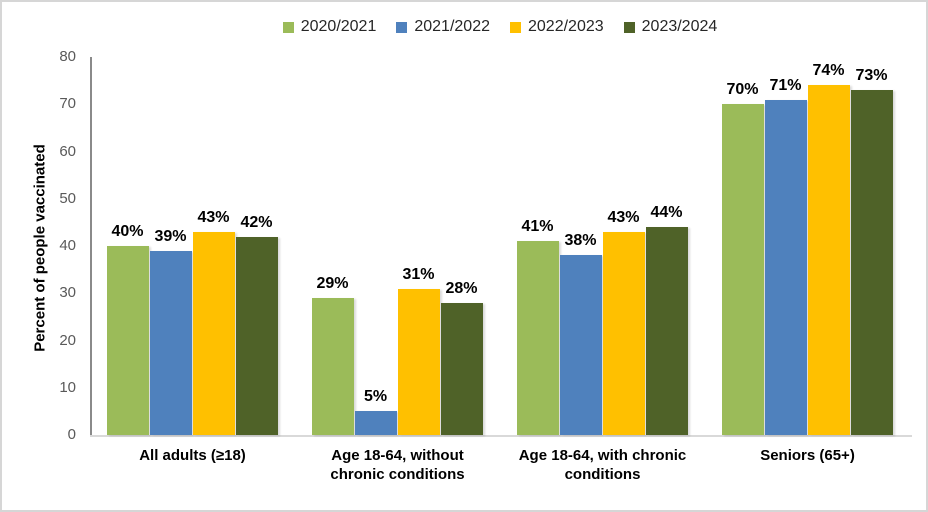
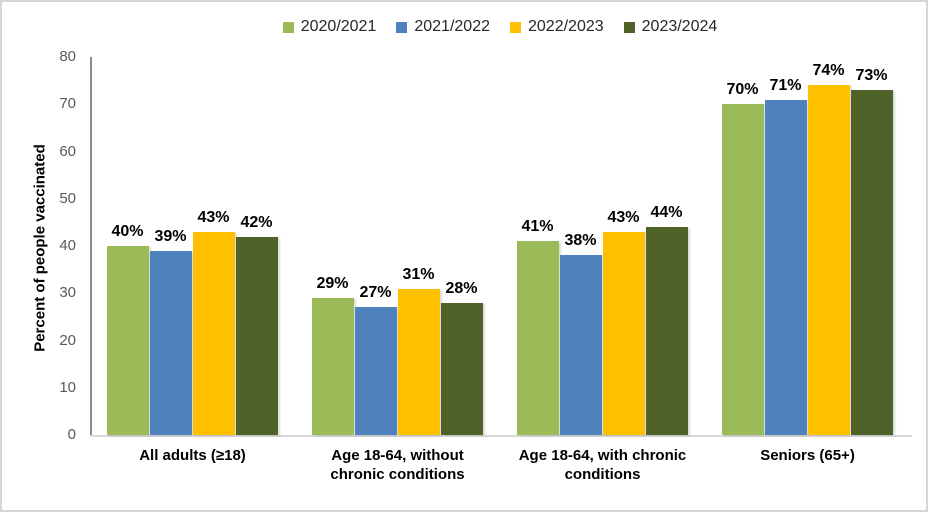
2021/2022/Age 18-64, without chronic conditions: 5% -> 27%
